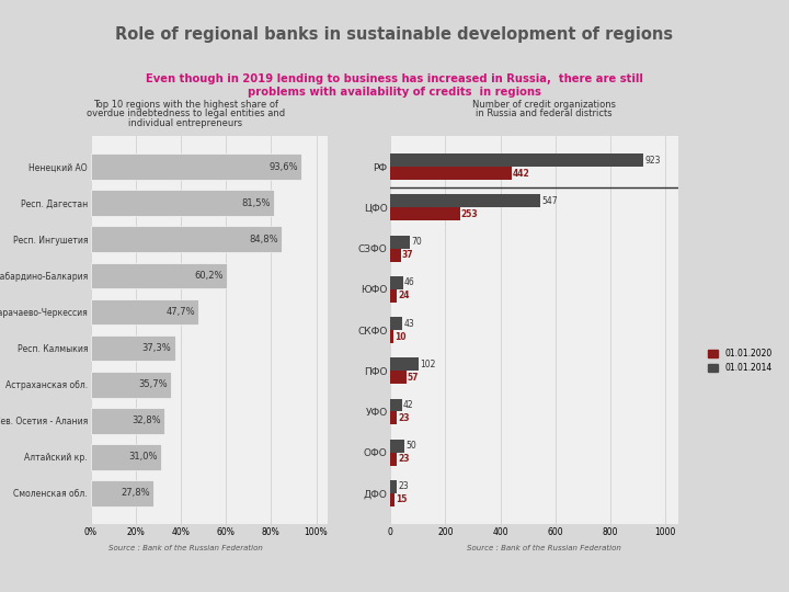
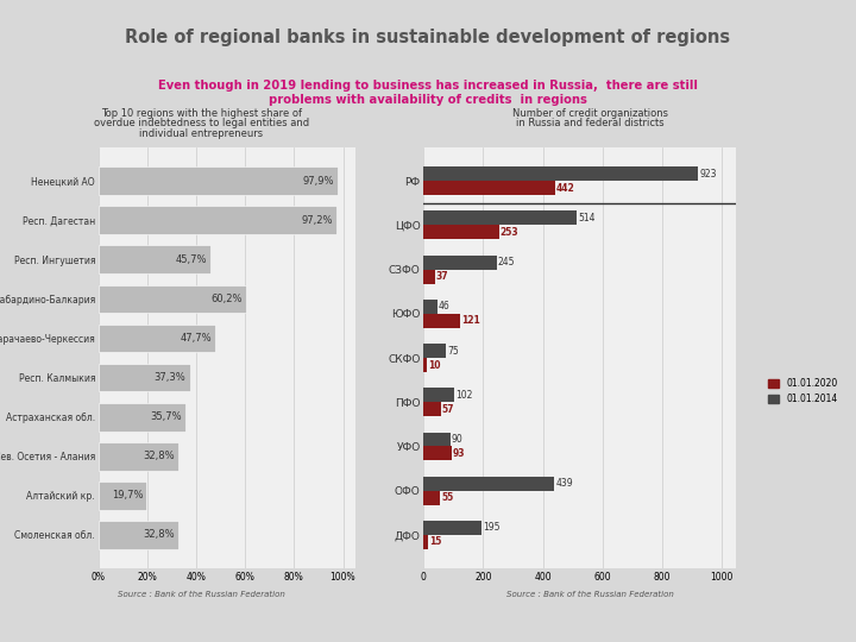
Ненецкий АО: 93,6% -> 97,9%
Респ. Дагестан: 81,5% -> 97,2%
Респ. Ингушетия: 84,8% -> 45,7%
Алтайский кр.: 31,0% -> 19,7%
Смоленская обл.: 27,8% -> 32,8%
01.01.2014/ЦФО: 547 -> 514
01.01.2014/СЗФО: 70 -> 245
01.01.2020/ЮФО: 24 -> 121
01.01.2014/СКФО: 43 -> 75
01.01.2014/УФО: 42 -> 90
01.01.2020/УФО: 23 -> 93
01.01.2014/ОФО: 50 -> 439
01.01.2020/ОФО: 23 -> 55
01.01.2014/ДФО: 23 -> 195
